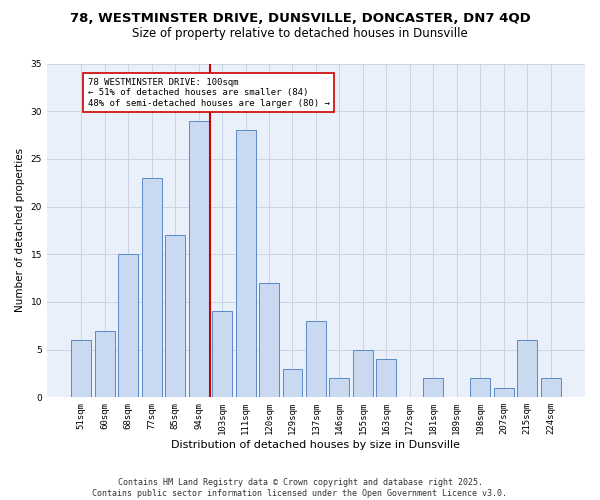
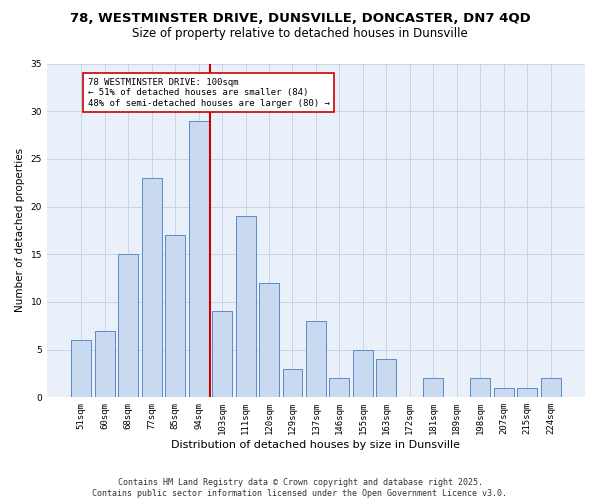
111sqm: 28 -> 19
215sqm: 6 -> 1
